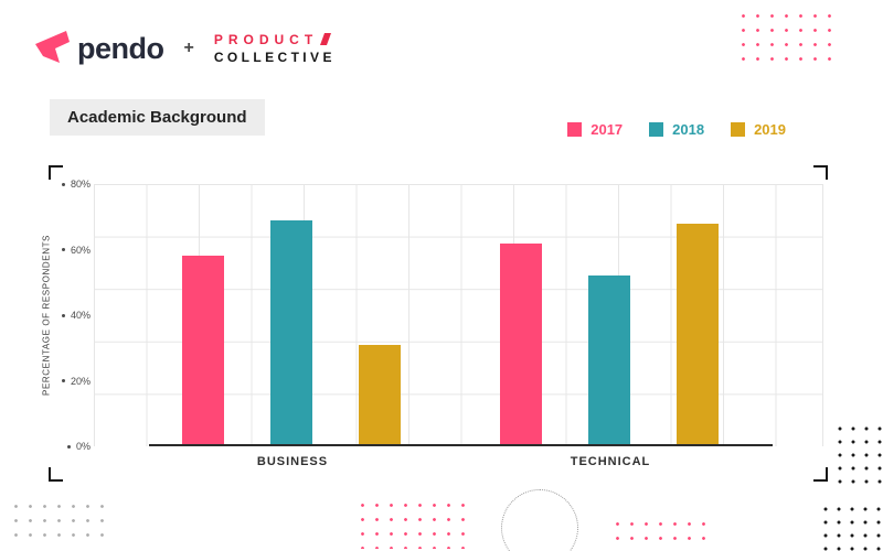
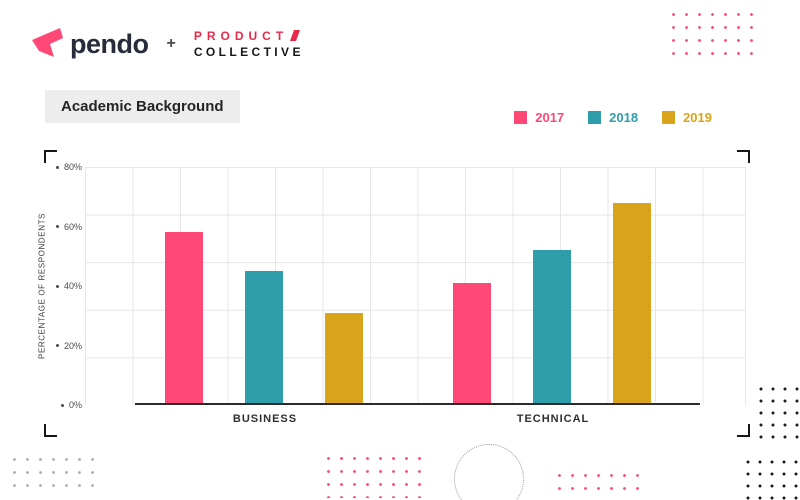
2018/BUSINESS: 69% -> 45%
2017/TECHNICAL: 62% -> 41%
